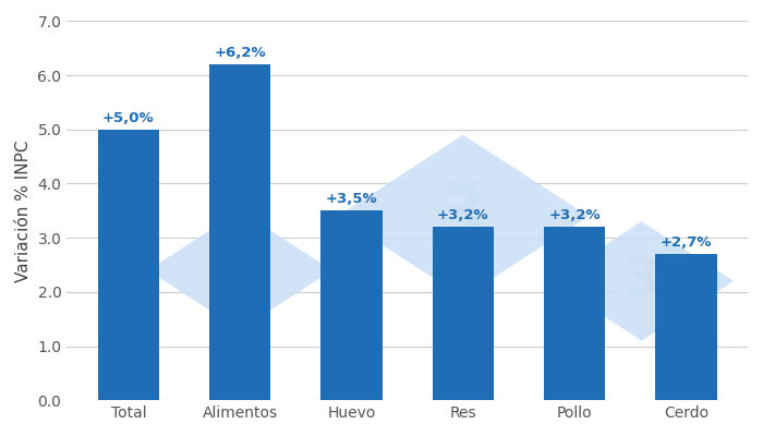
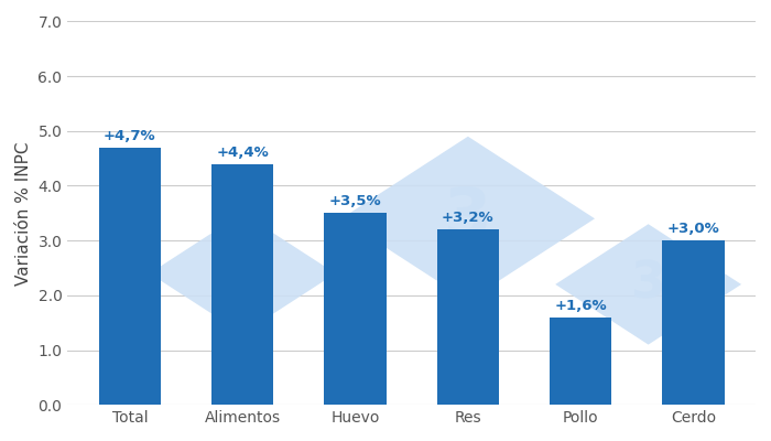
Total: +5,0% -> +4,7%
Alimentos: +6,2% -> +4,4%
Pollo: +3,2% -> +1,6%
Cerdo: +2,7% -> +3,0%
